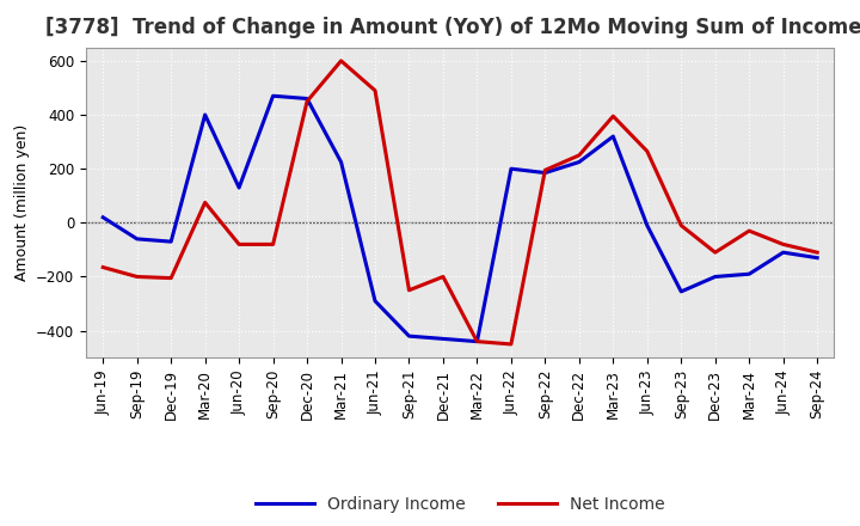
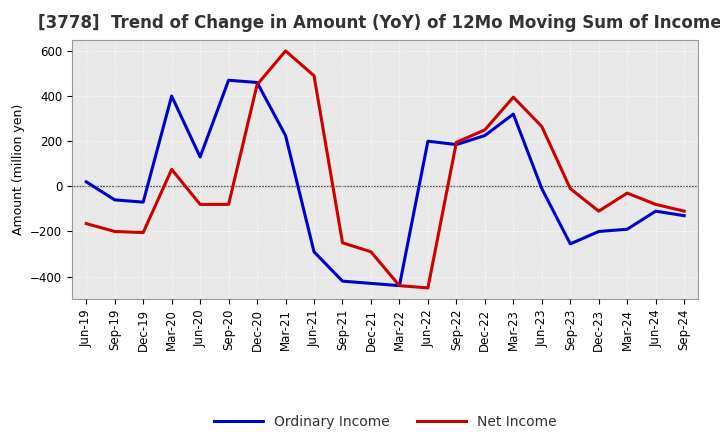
Net Income/Dec-21: -200 -> -290
